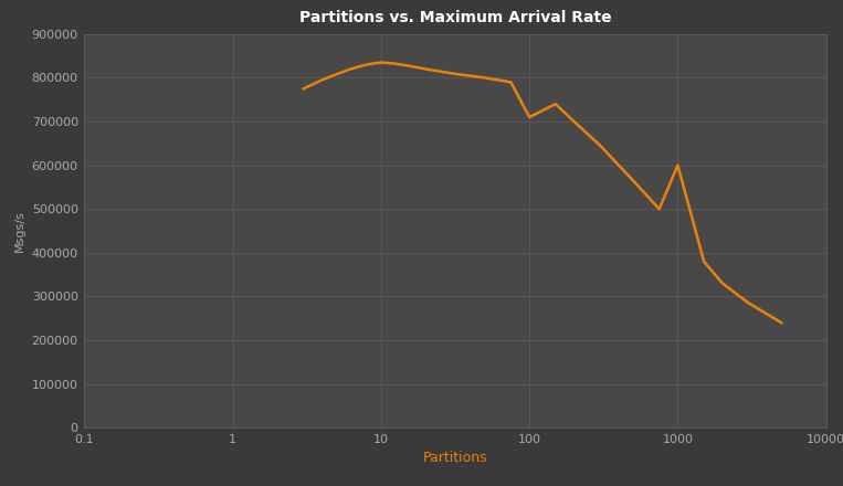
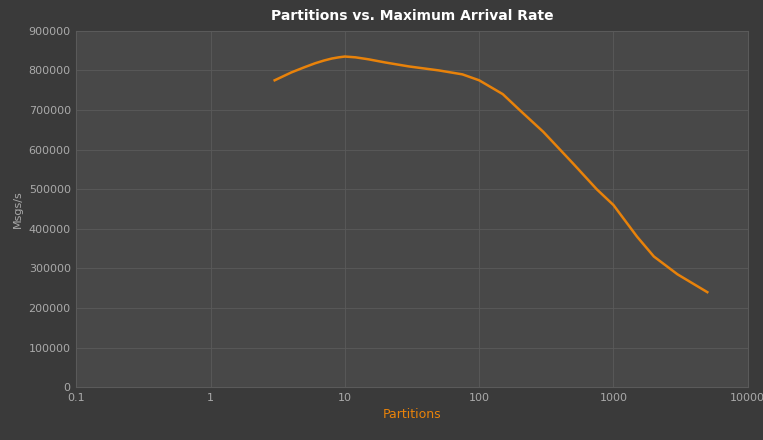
100: 710000 -> 775000
1000: 600000 -> 460000
